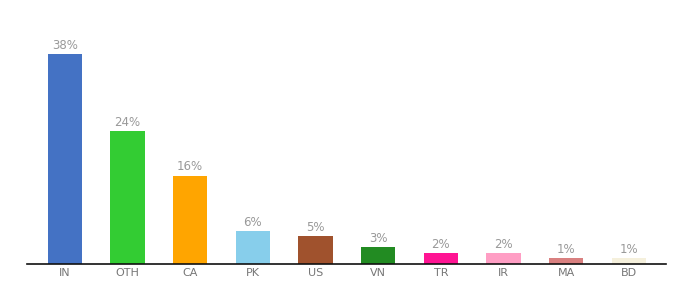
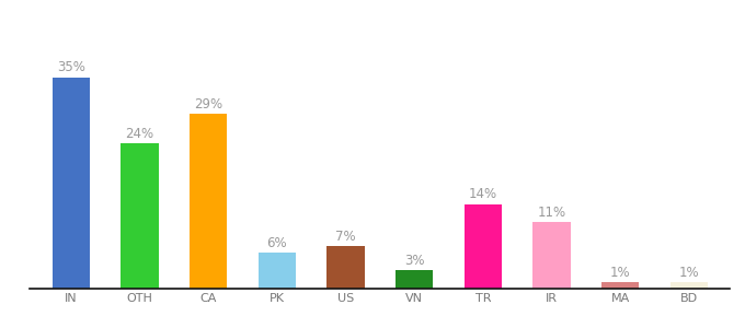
IN: 38% -> 35%
CA: 16% -> 29%
US: 5% -> 7%
TR: 2% -> 14%
IR: 2% -> 11%
